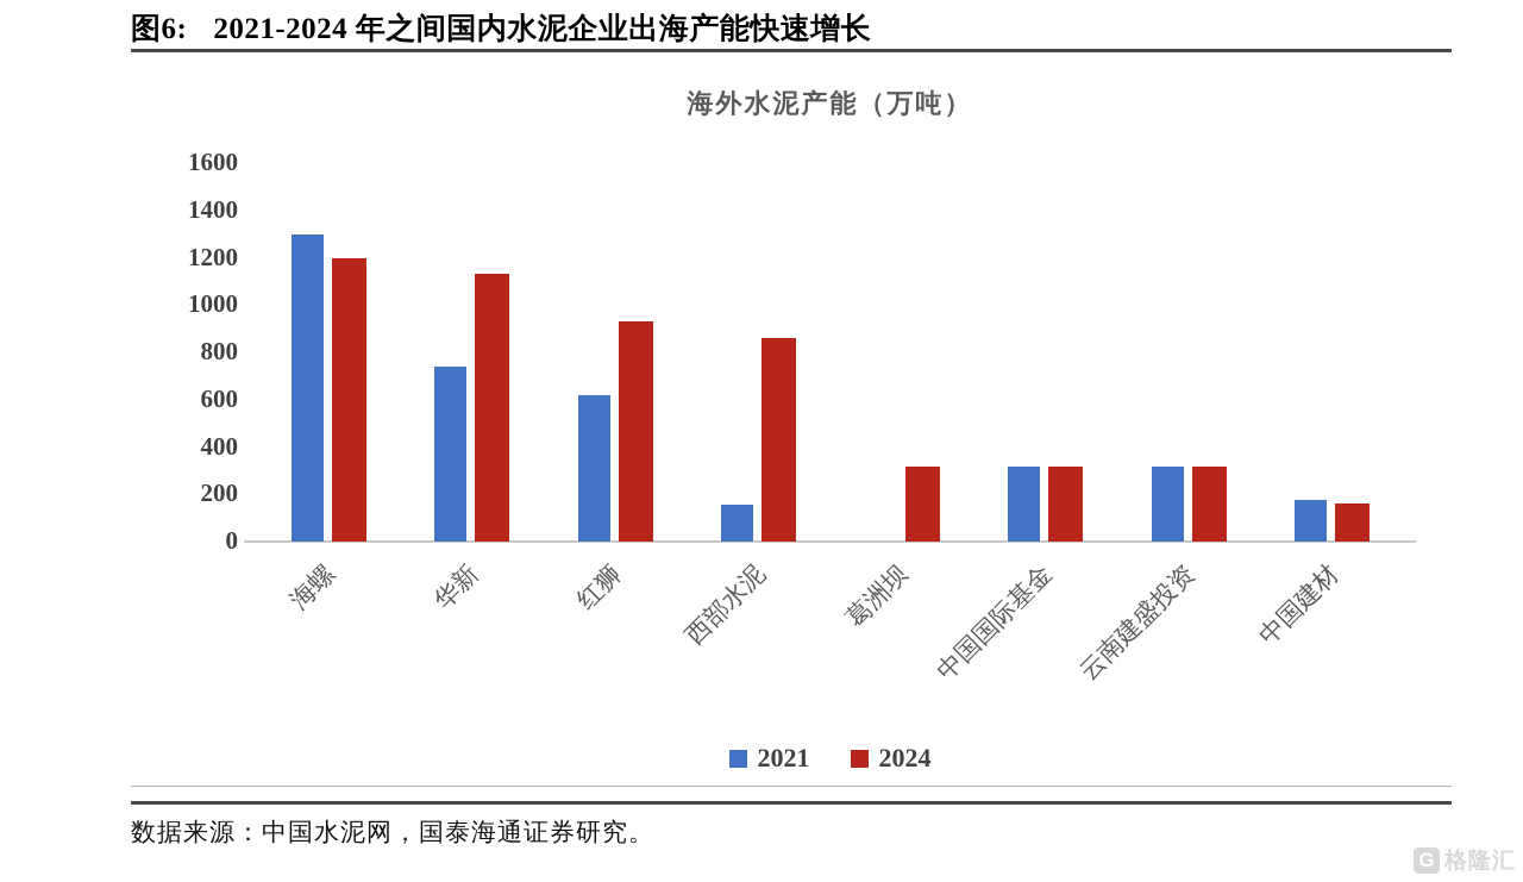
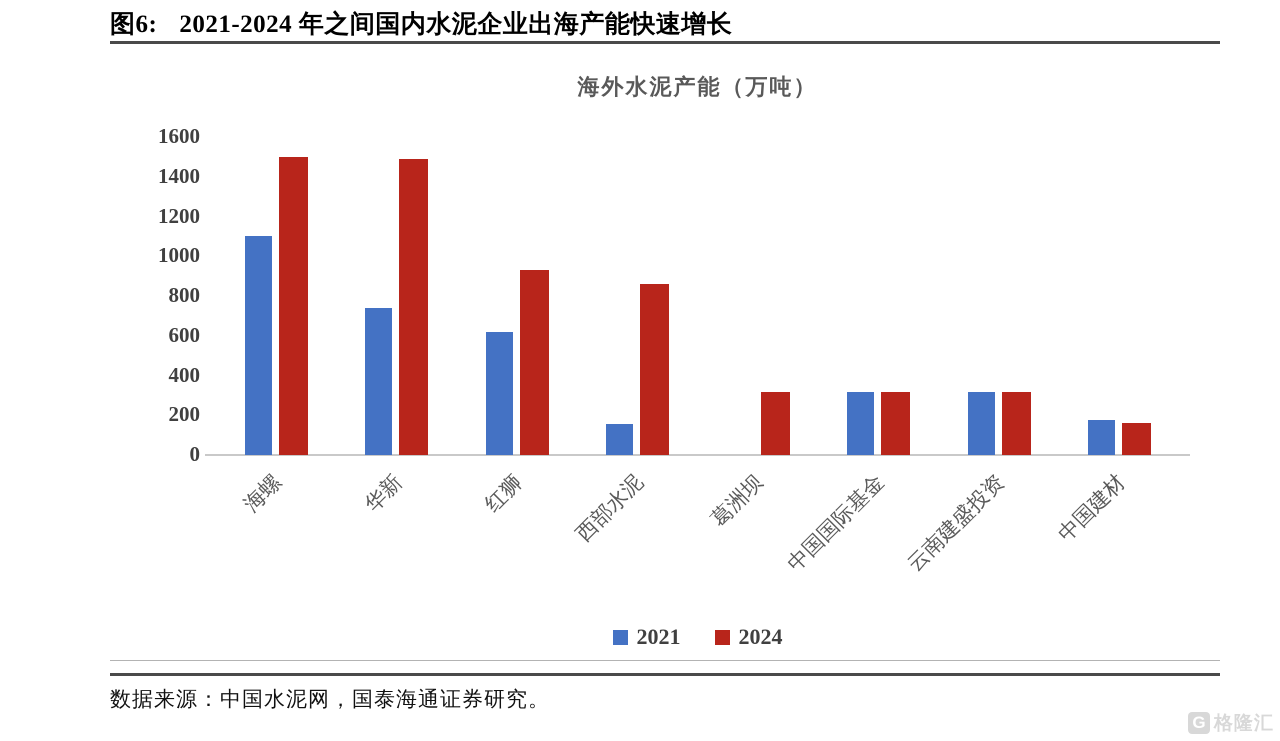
2021/海螺: 1300 -> 1100
2024/海螺: 1200 -> 1500
2024/华新: 1130 -> 1490
